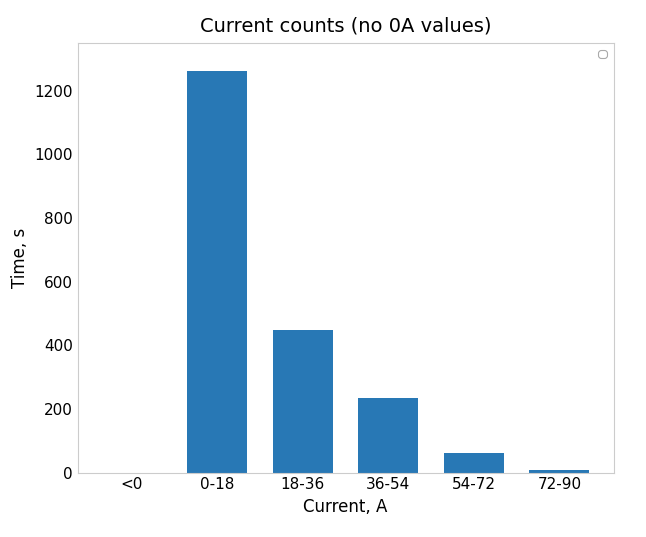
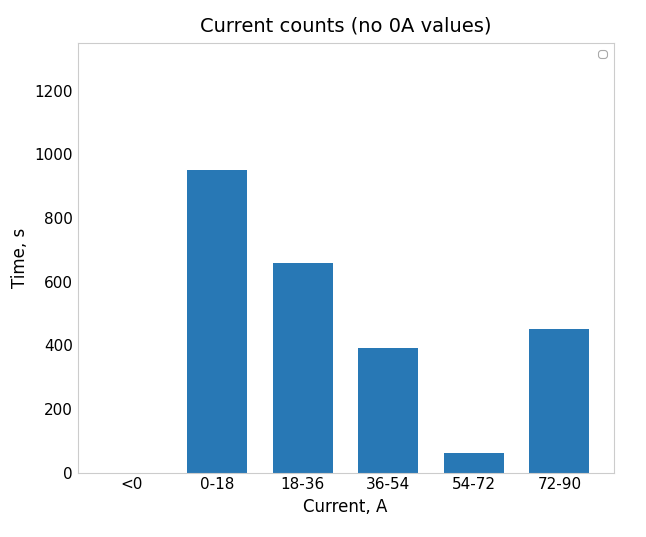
0-18: 1262 -> 950
18-36: 449 -> 660
36-54: 233 -> 390
72-90: 8 -> 450
